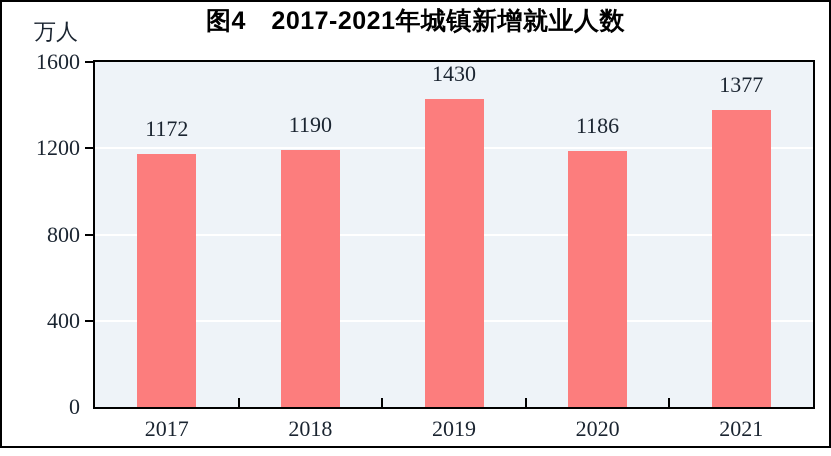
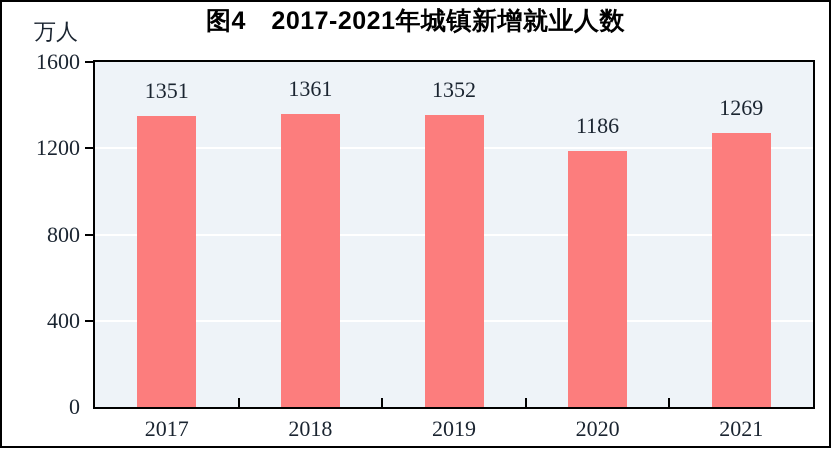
2017: 1172 -> 1351
2018: 1190 -> 1361
2019: 1430 -> 1352
2021: 1377 -> 1269
